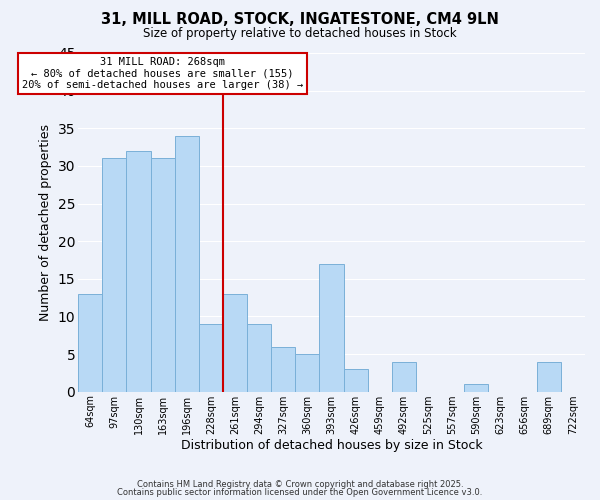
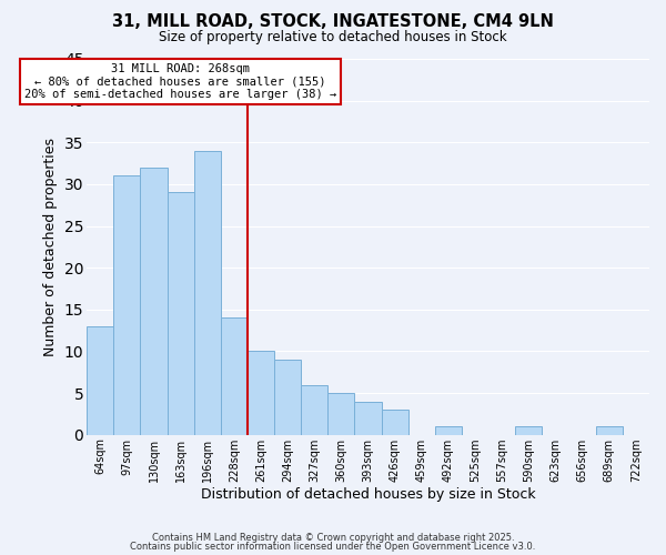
163sqm: 31 -> 29
228sqm: 9 -> 14
261sqm: 13 -> 10
393sqm: 17 -> 4
492sqm: 4 -> 1
689sqm: 4 -> 1
